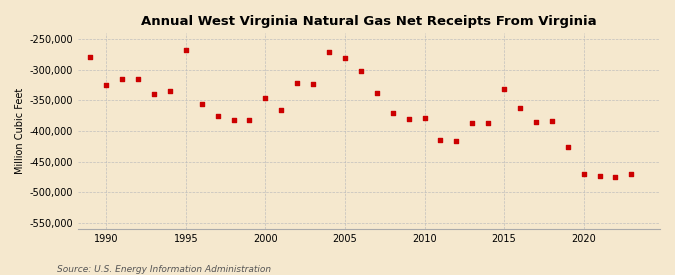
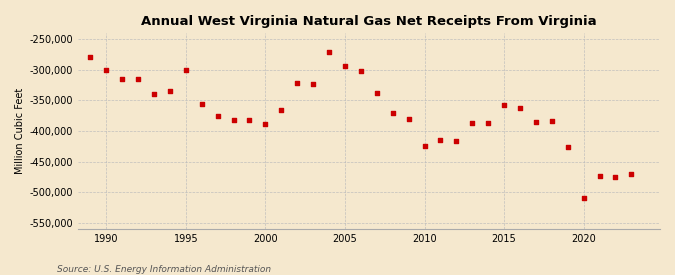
1990: -324,000 -> -300,000
1995: -268,000 -> -300,000
2000: -346,000 -> -388,000
2005: -280,000 -> -293,000
2010: -378,000 -> -425,000
2015: -332,000 -> -357,000
2020: -470,000 -> -510,000
